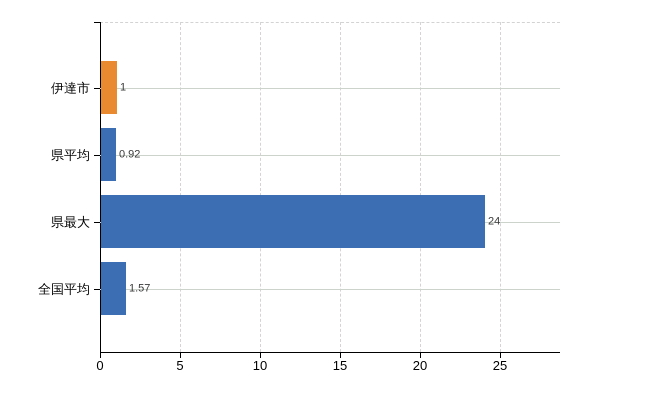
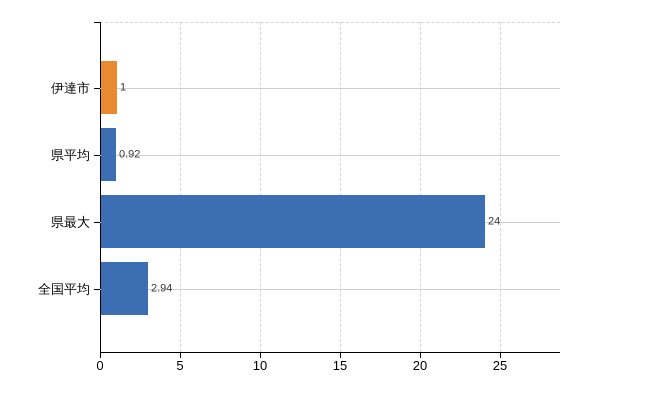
全国平均: 1.57 -> 2.94
